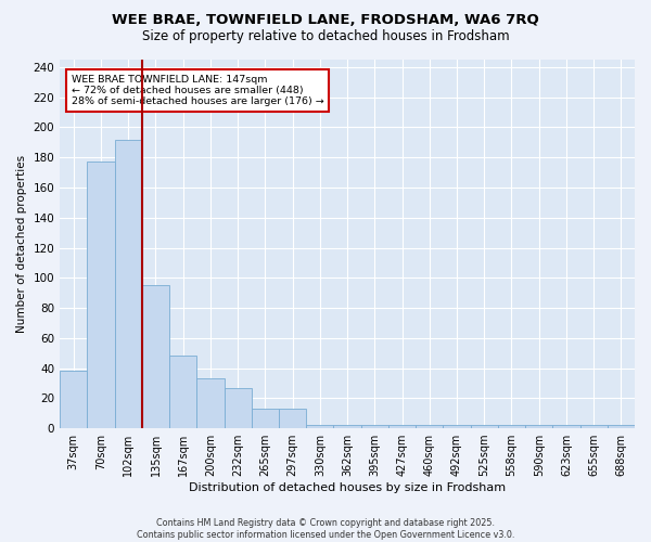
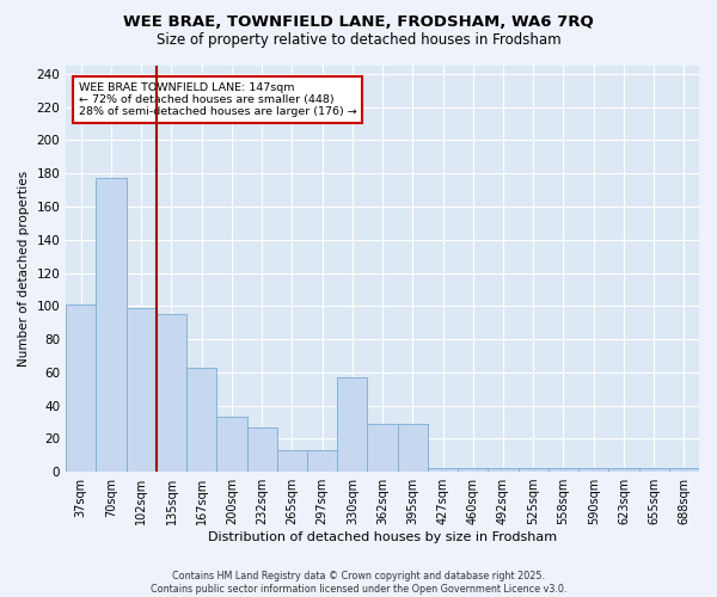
37sqm: 38 -> 101
102sqm: 192 -> 99
167sqm: 48 -> 63
330sqm: 2 -> 57
362sqm: 2 -> 29
395sqm: 2 -> 29
